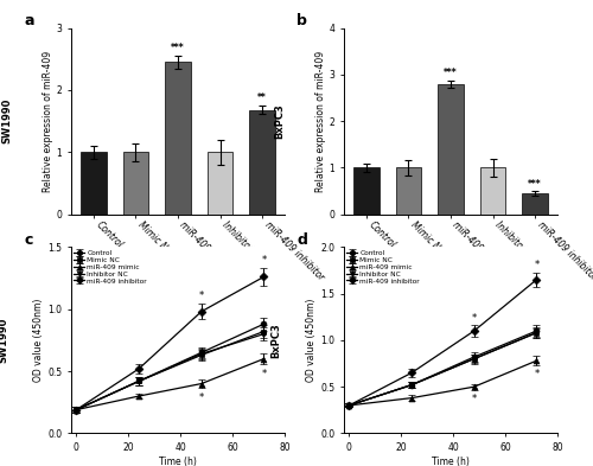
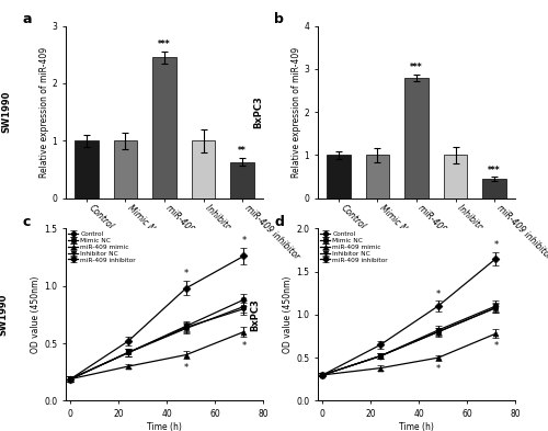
miR-409 inhibitor: 1.68 -> 0.63
